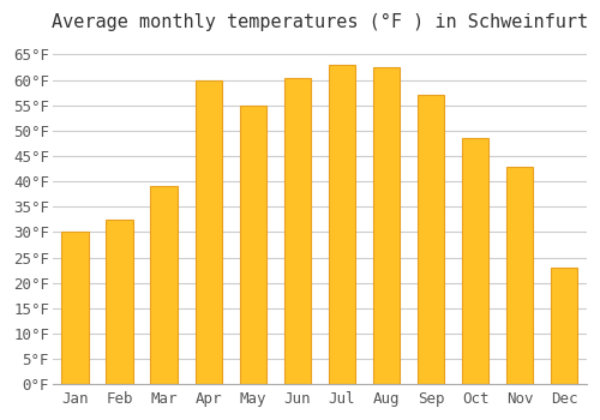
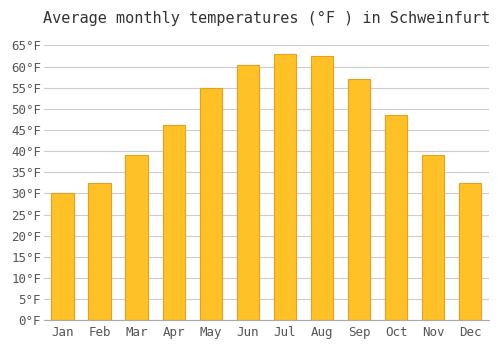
Apr: 60.0°F -> 46.2°F
Nov: 43.0°F -> 39.0°F
Dec: 23.0°F -> 32.5°F
